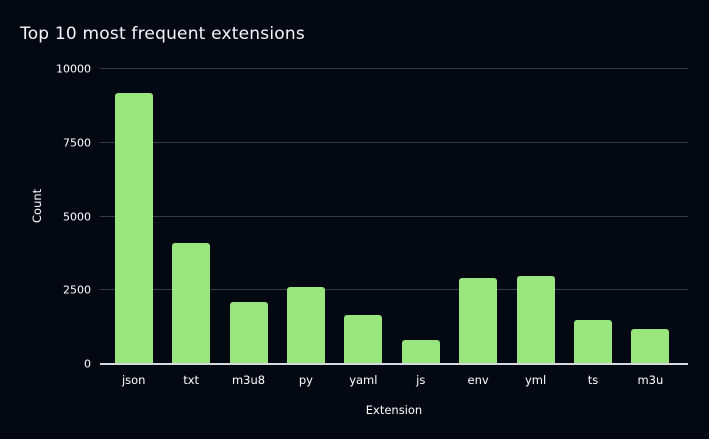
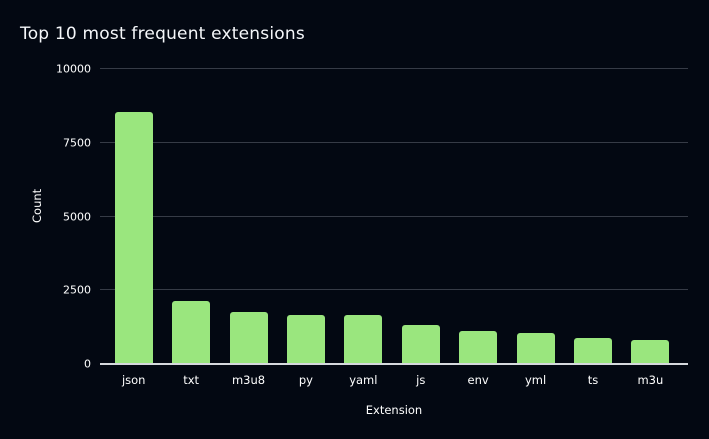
json: 9200 -> 8600
txt: 4100 -> 2100
m3u8: 2100 -> 1800
py: 2600 -> 1700
js: 800 -> 1300
env: 2900 -> 1100
yml: 3000 -> 1000
ts: 1500 -> 900
m3u: 1200 -> 800
